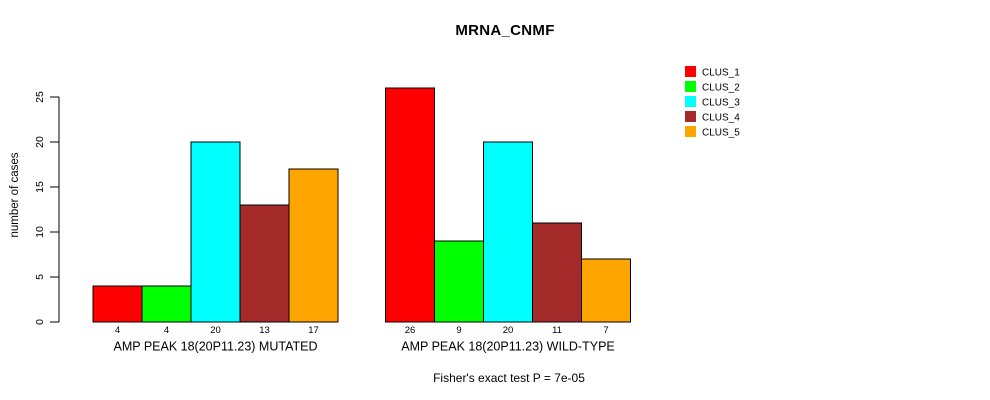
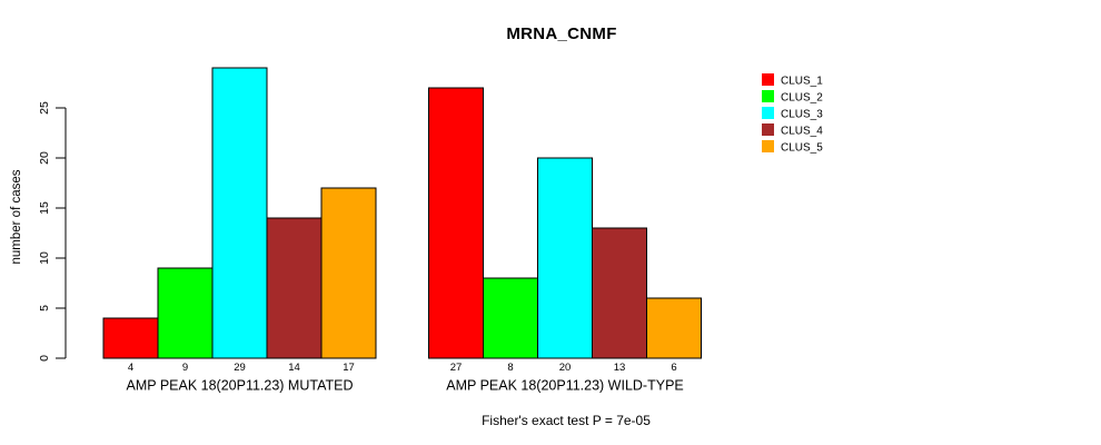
CLUS_2/AMP PEAK 18(20P11.23) MUTATED: 4 -> 9
CLUS_3/AMP PEAK 18(20P11.23) MUTATED: 20 -> 29
CLUS_4/AMP PEAK 18(20P11.23) MUTATED: 13 -> 14
CLUS_1/AMP PEAK 18(20P11.23) WILD-TYPE: 26 -> 27
CLUS_2/AMP PEAK 18(20P11.23) WILD-TYPE: 9 -> 8
CLUS_4/AMP PEAK 18(20P11.23) WILD-TYPE: 11 -> 13
CLUS_5/AMP PEAK 18(20P11.23) WILD-TYPE: 7 -> 6
